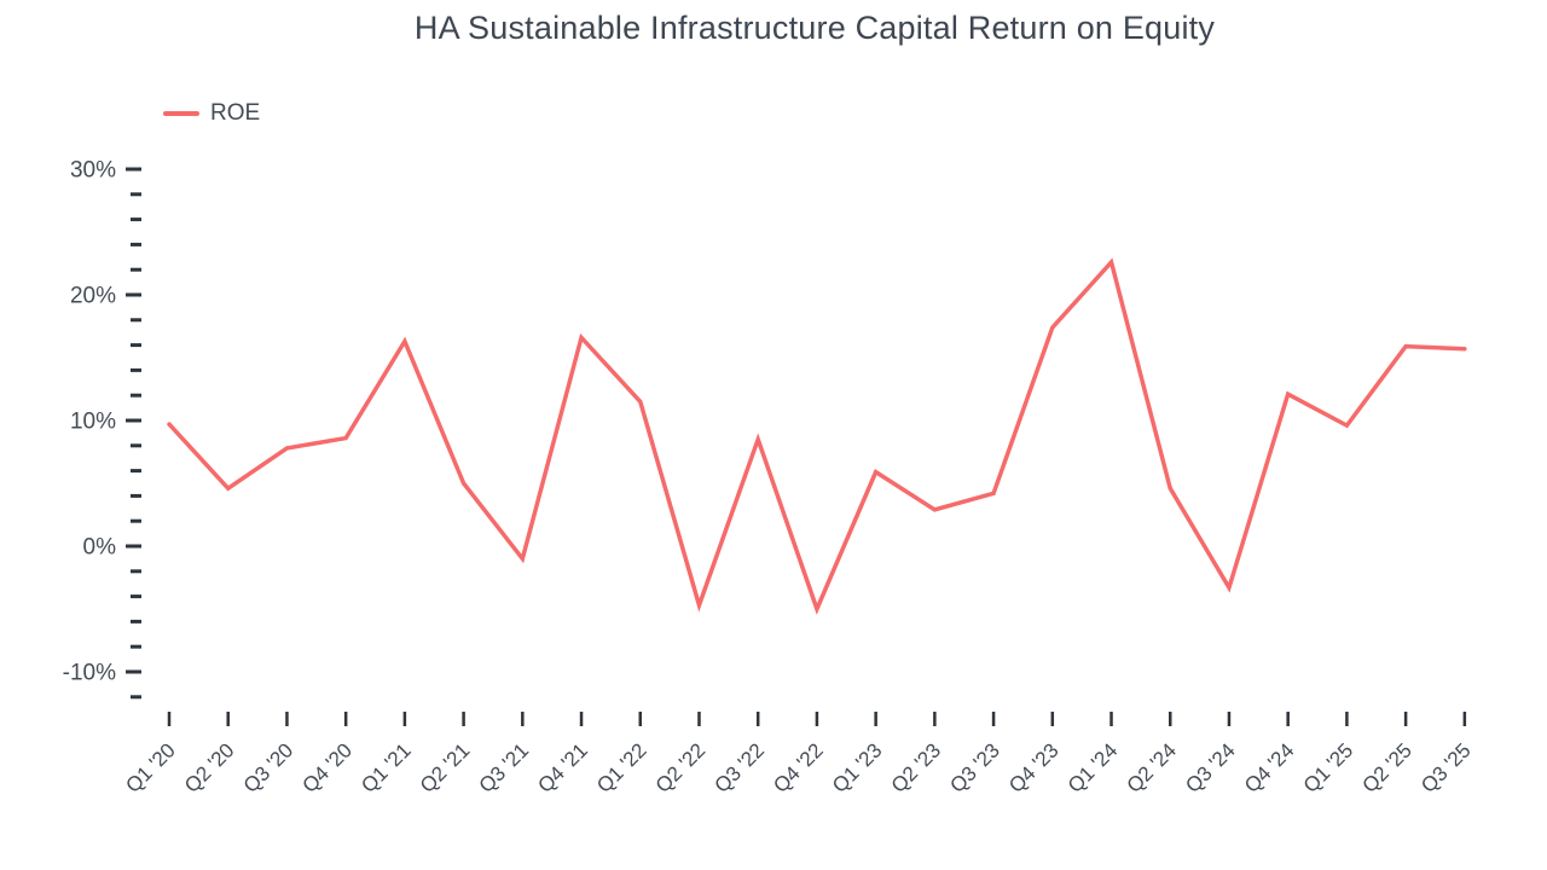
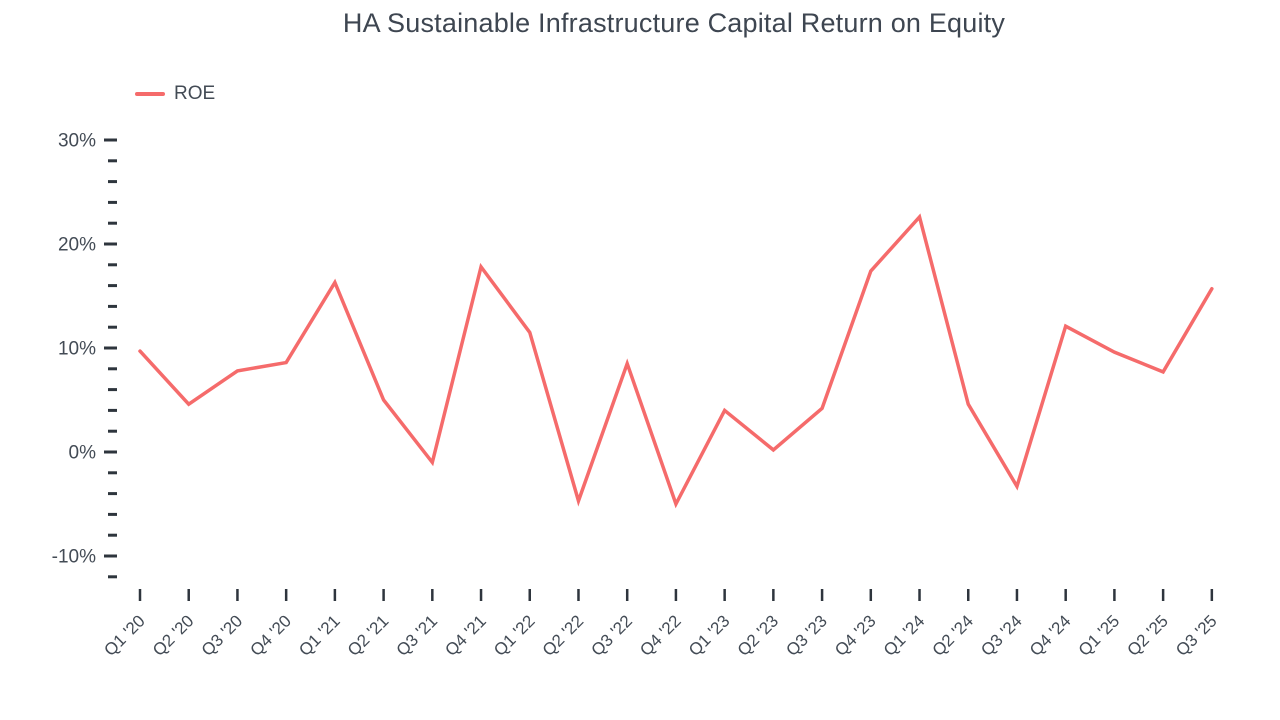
Q4 '21: 16.6% -> 17.8%
Q1 '23: 5.9% -> 4.0%
Q2 '23: 2.9% -> 0.2%
Q2 '25: 15.9% -> 7.7%
